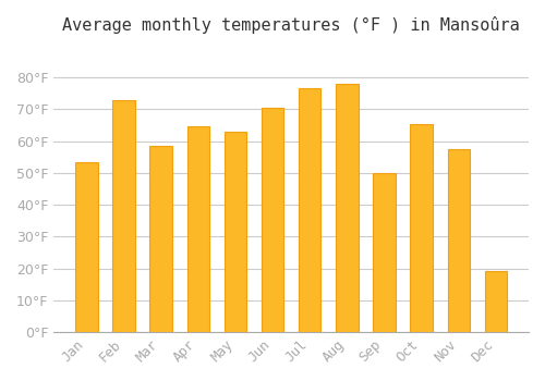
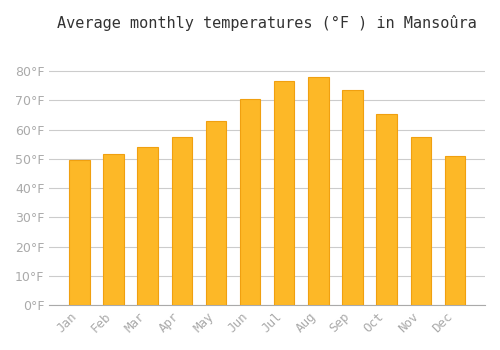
Jan: 53.5°F -> 49.5°F
Feb: 73.0°F -> 51.5°F
Mar: 58.5°F -> 54.0°F
Apr: 64.5°F -> 57.5°F
Sep: 50.0°F -> 73.5°F
Dec: 19.0°F -> 51.0°F
